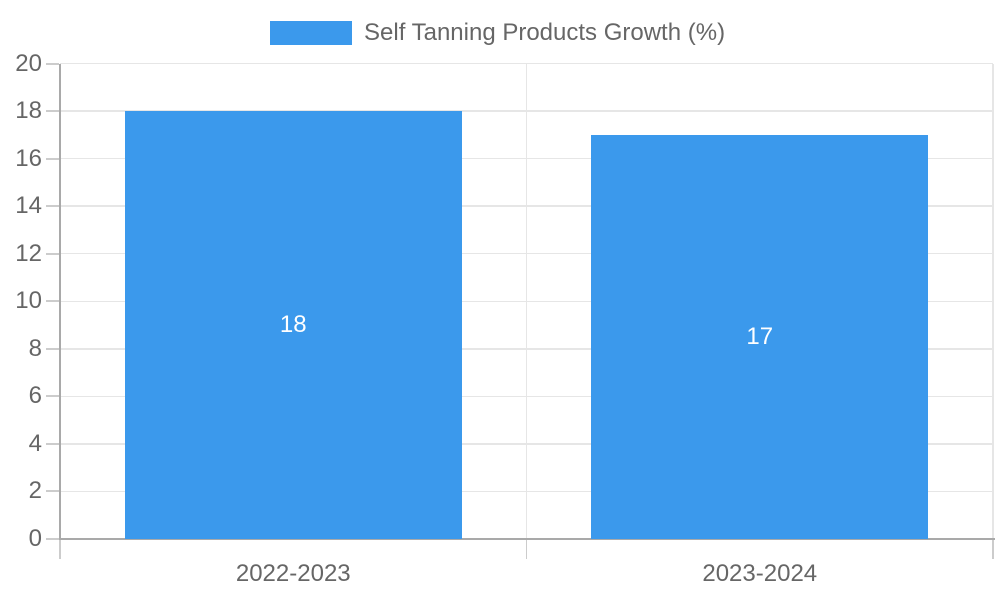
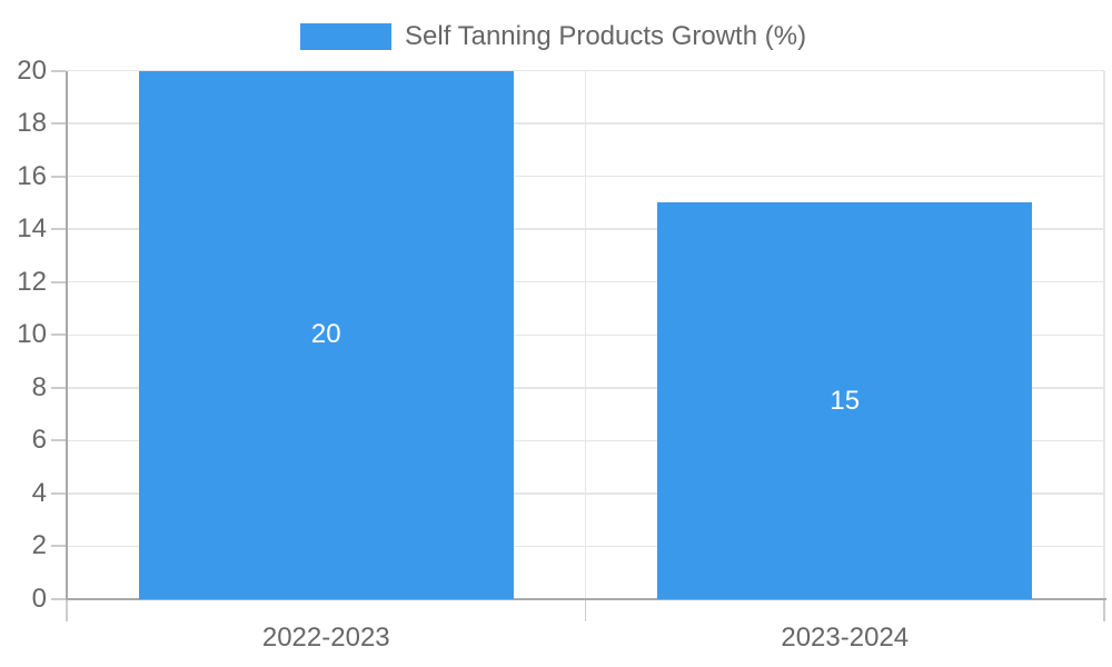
2022-2023: 18 -> 20
2023-2024: 17 -> 15
